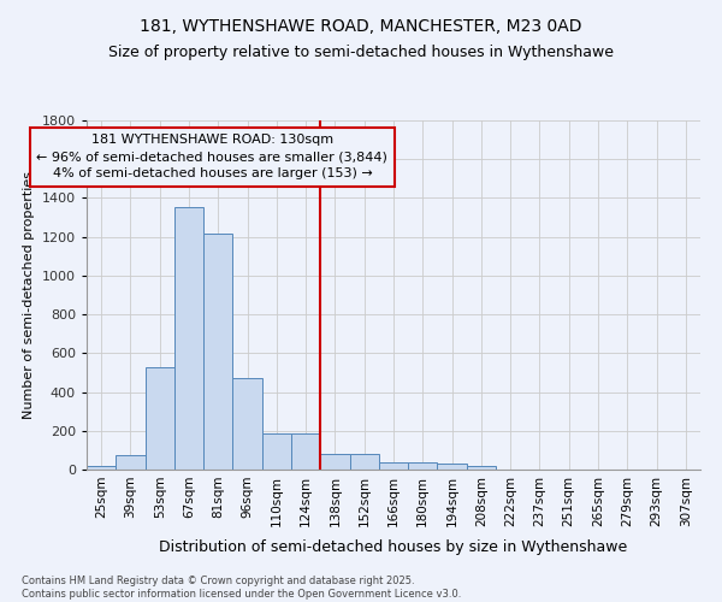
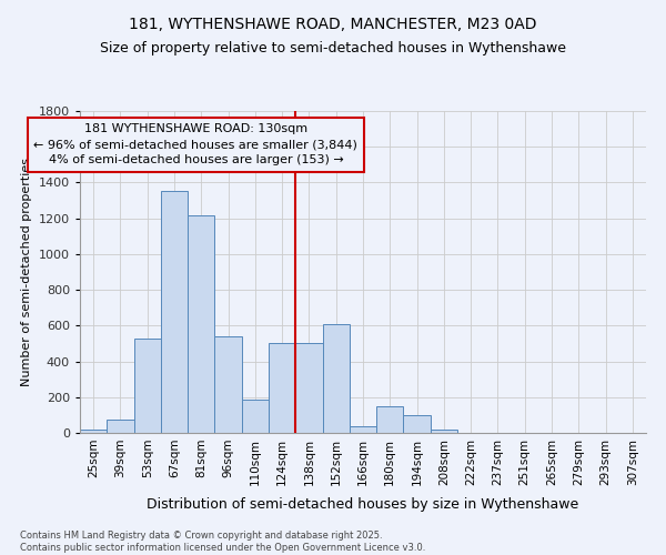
96sqm: 470 -> 540
124sqm: 180 -> 500
138sqm: 80 -> 500
152sqm: 80 -> 610
180sqm: 40 -> 150
194sqm: 30 -> 100
